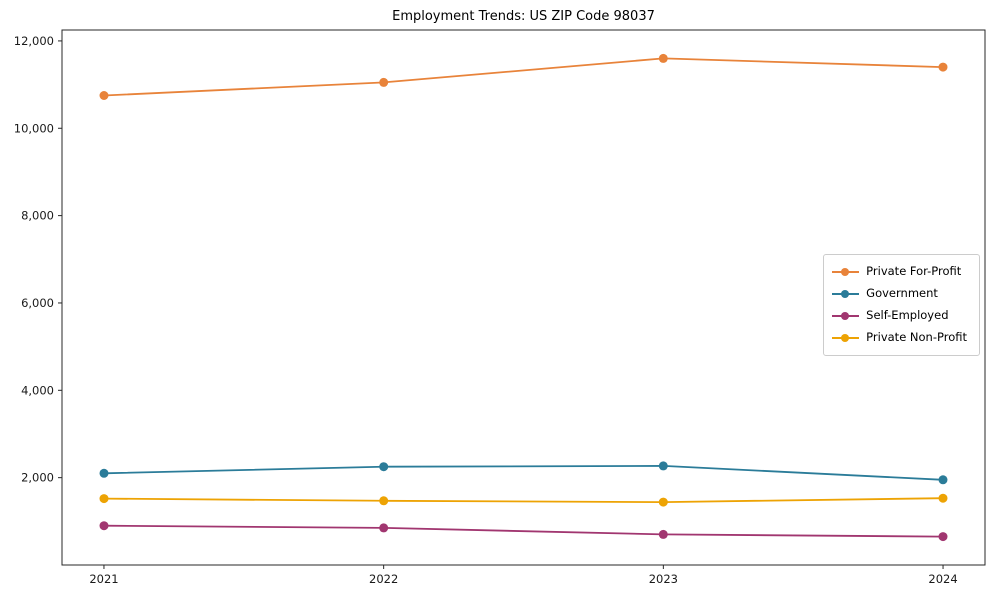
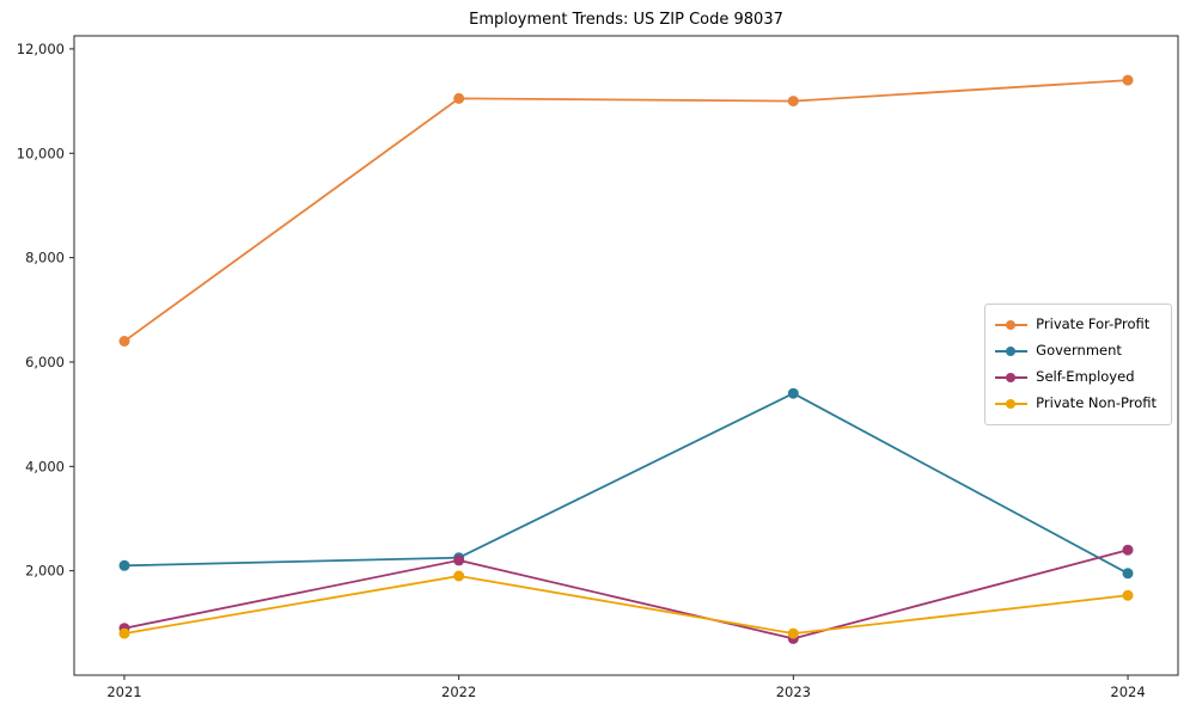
Private For-Profit/2021: 10800 -> 6400
Private Non-Profit/2021: 1500 -> 800
Self-Employed/2022: 800 -> 2200
Private Non-Profit/2022: 1500 -> 1900
Private For-Profit/2023: 11600 -> 11000
Government/2023: 2300 -> 5400
Private Non-Profit/2023: 1400 -> 800
Self-Employed/2024: 600 -> 2400
